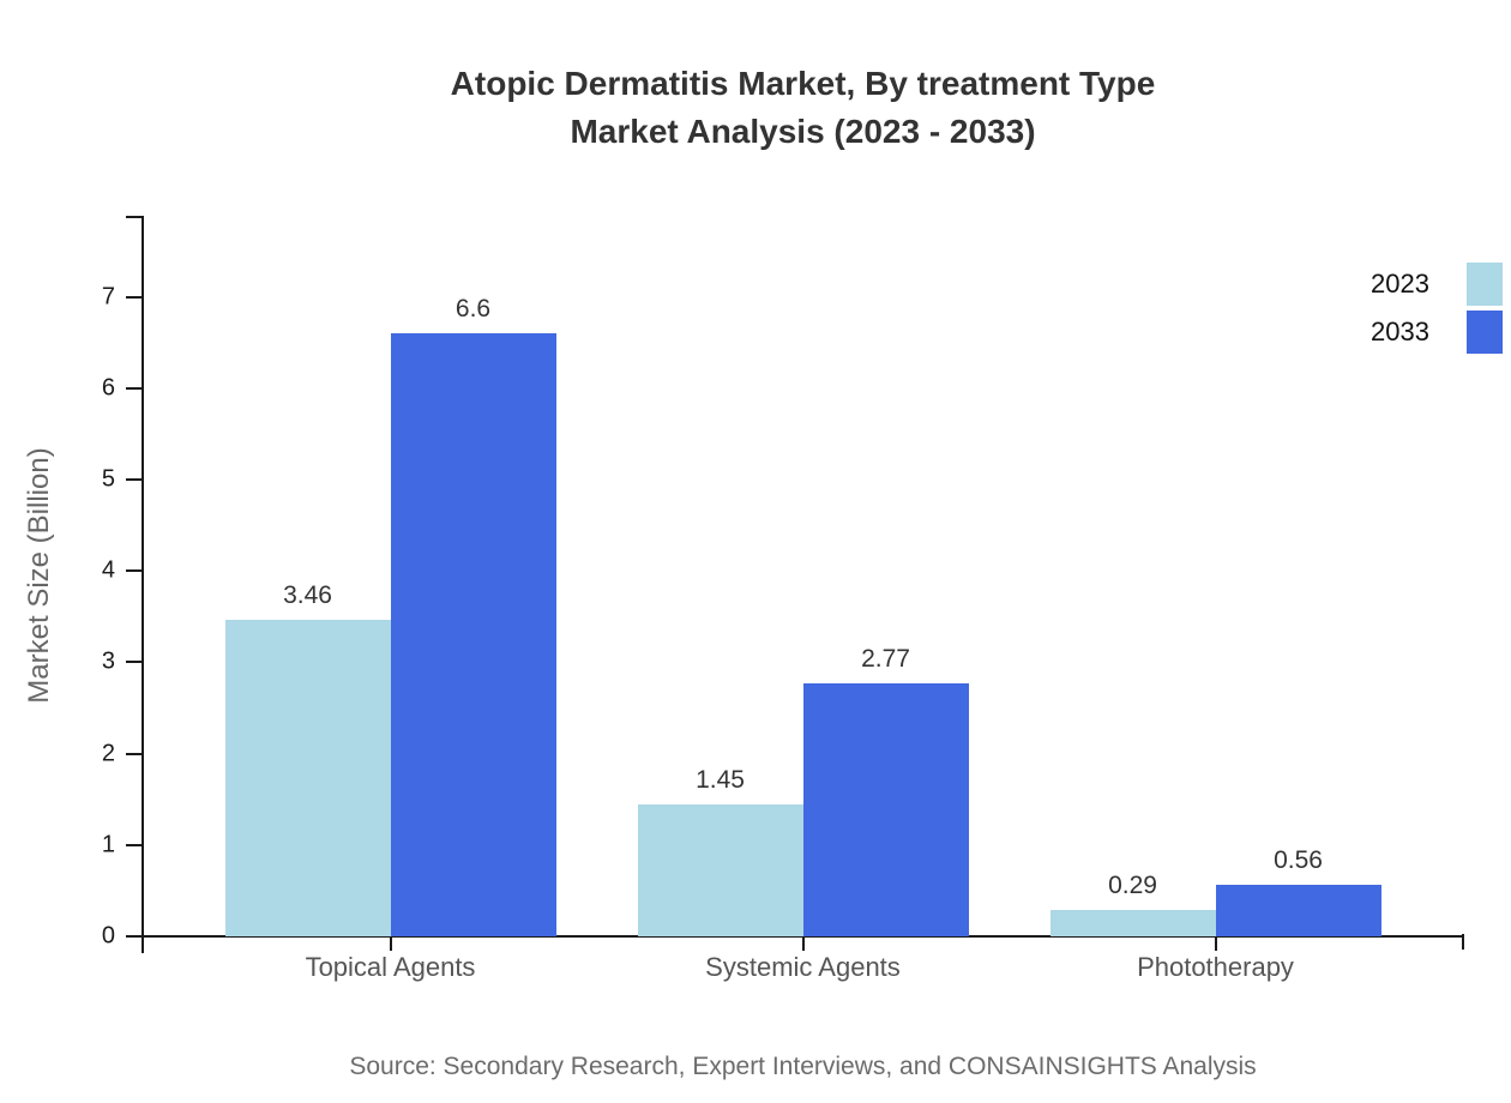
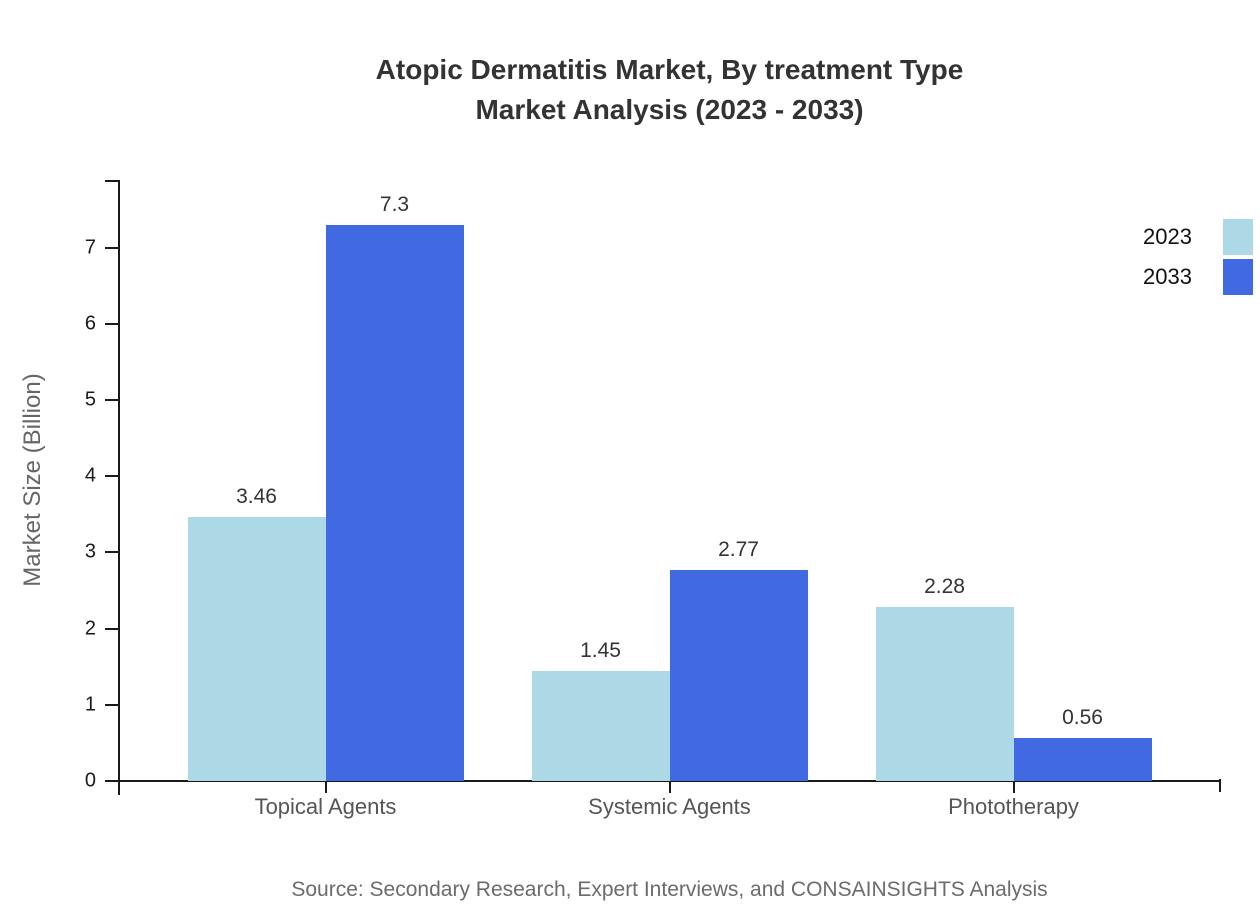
2033/Topical Agents: 6.6 -> 7.3
2023/Phototherapy: 0.29 -> 2.28
